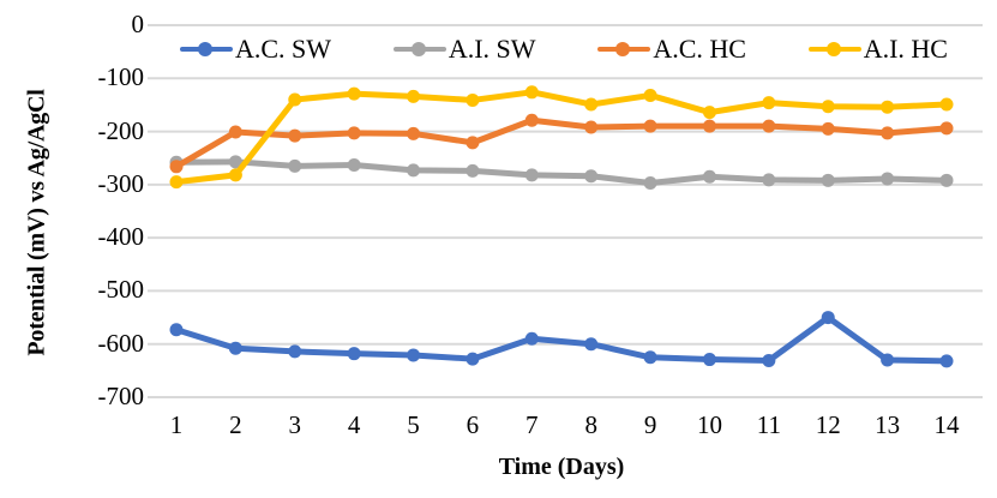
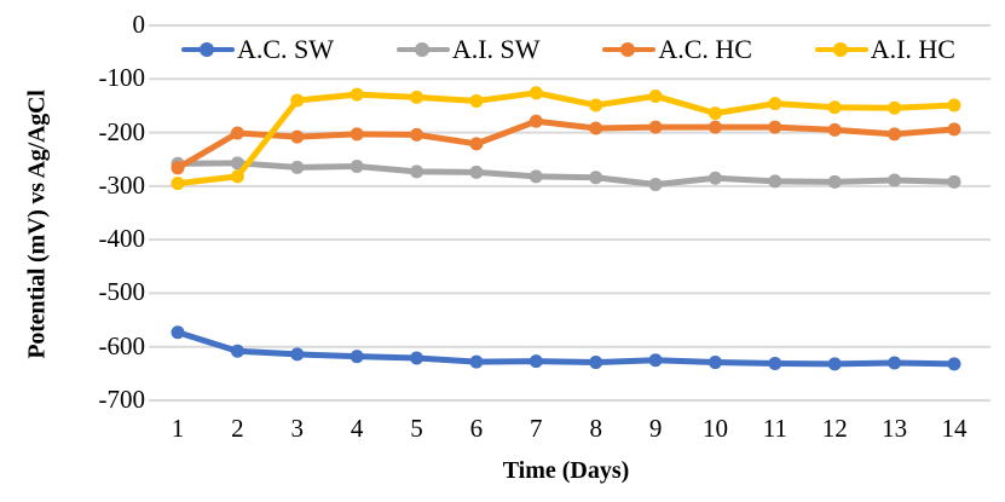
A.C. SW/7: -590 -> -630
A.C. SW/8: -600 -> -630
A.C. SW/12: -550 -> -630
